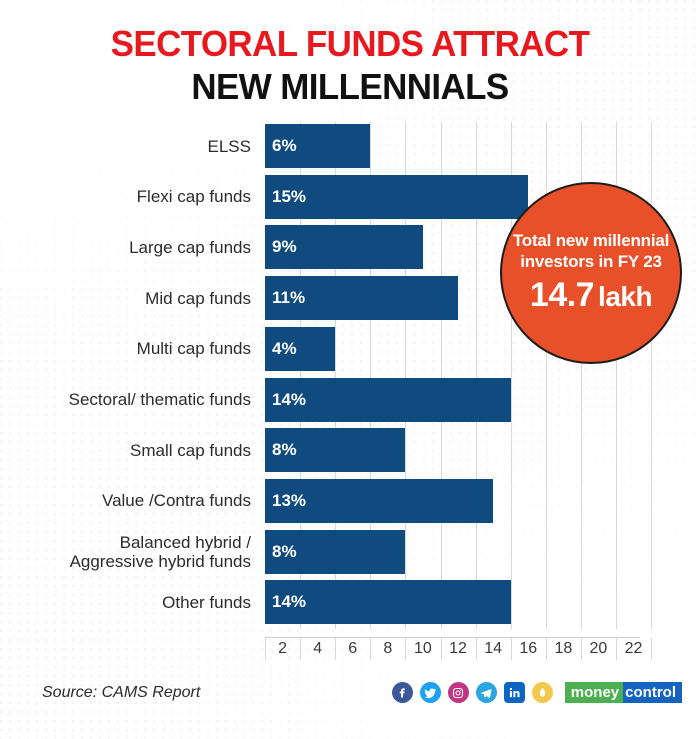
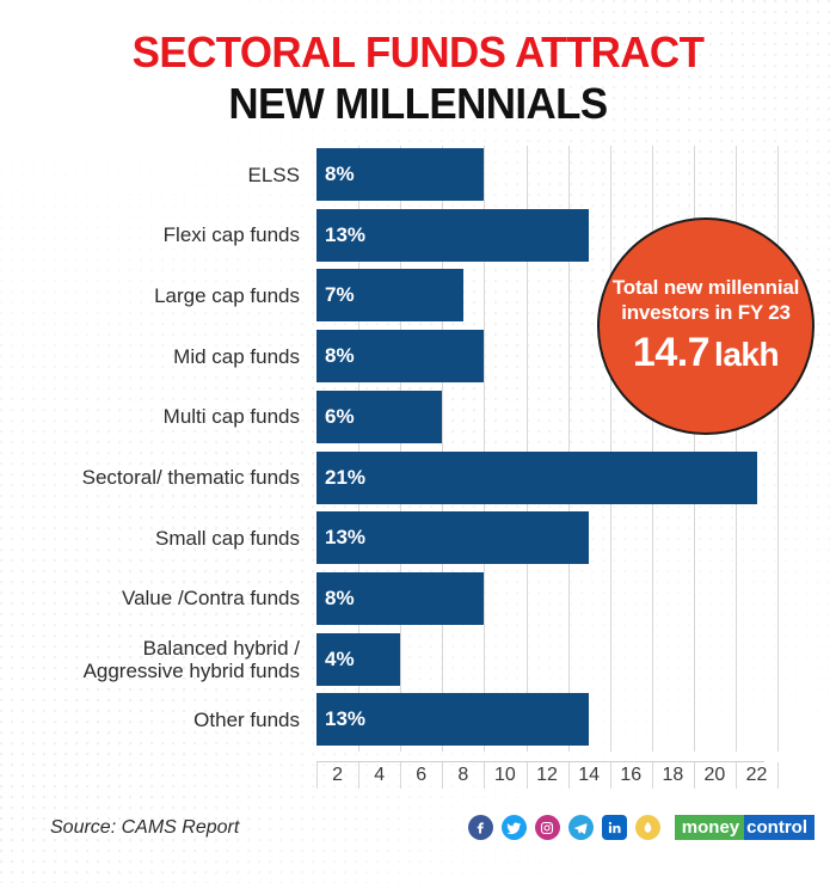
ELSS: 6% -> 8%
Flexi cap funds: 15% -> 13%
Large cap funds: 9% -> 7%
Mid cap funds: 11% -> 8%
Multi cap funds: 4% -> 6%
Sectoral/ thematic funds: 14% -> 21%
Small cap funds: 8% -> 13%
Value /Contra funds: 13% -> 8%
Balanced hybrid / Aggressive hybrid funds: 8% -> 4%
Other funds: 14% -> 13%
